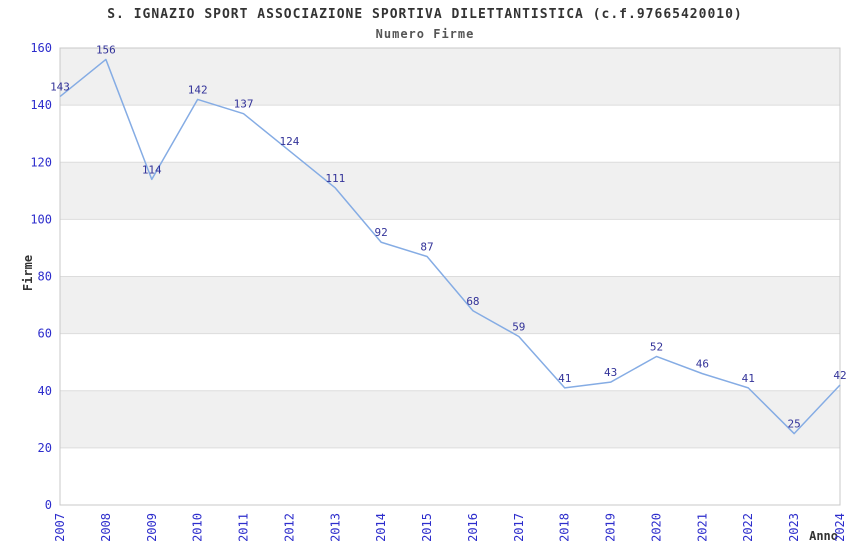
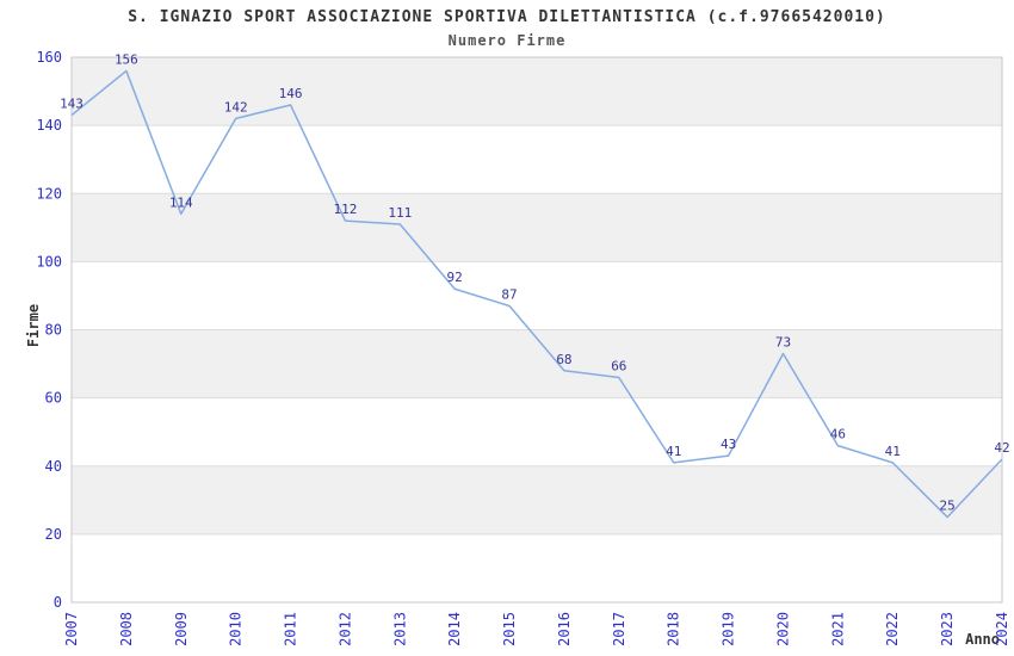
2011: 137 -> 146
2012: 124 -> 112
2017: 59 -> 66
2020: 52 -> 73
